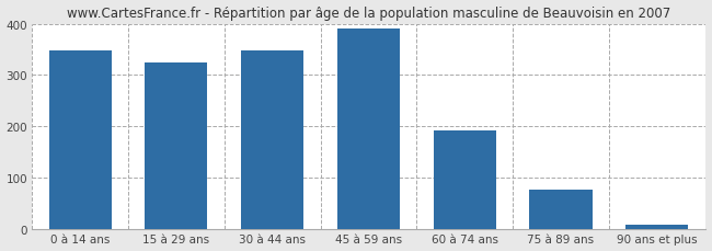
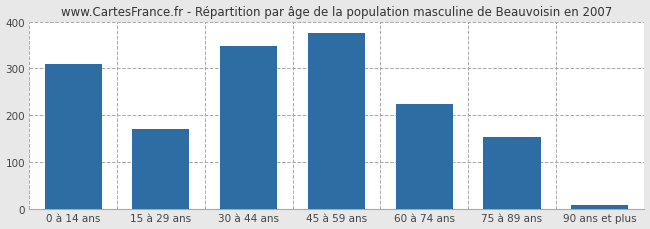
0 à 14 ans: 348 -> 310
15 à 29 ans: 325 -> 170
45 à 59 ans: 390 -> 375
60 à 74 ans: 193 -> 225
75 à 89 ans: 78 -> 155
